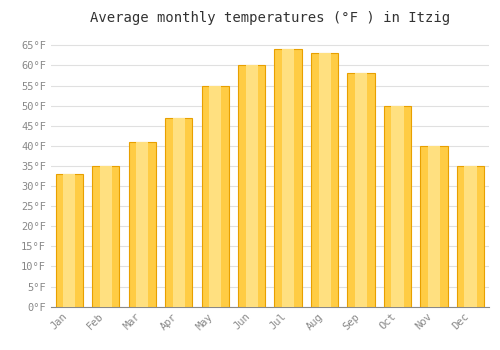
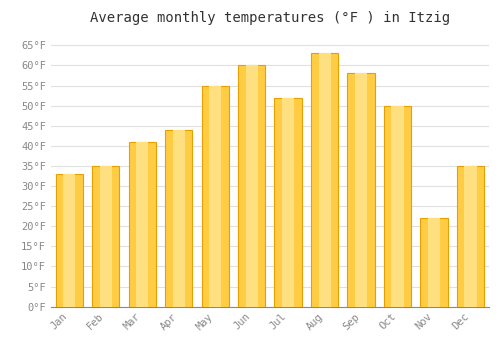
Apr: 47°F -> 44°F
Jul: 64°F -> 52°F
Nov: 40°F -> 22°F
